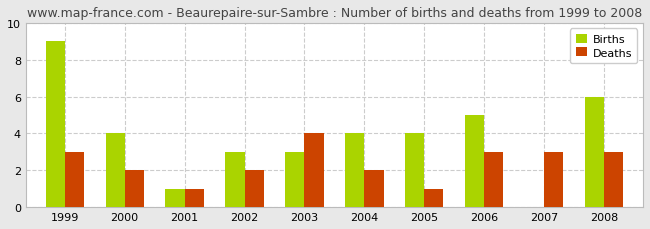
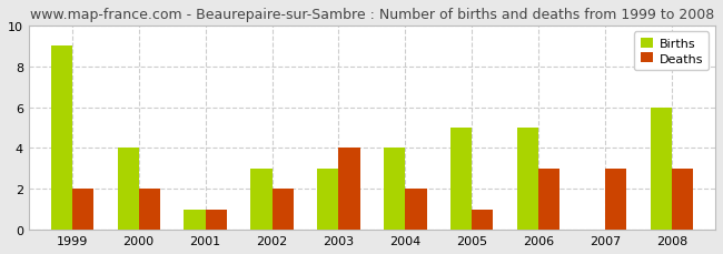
Deaths/1999: 3 -> 2
Births/2005: 4 -> 5
